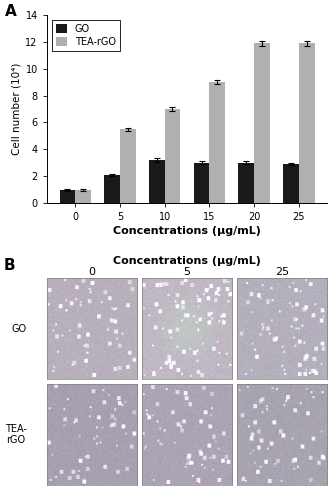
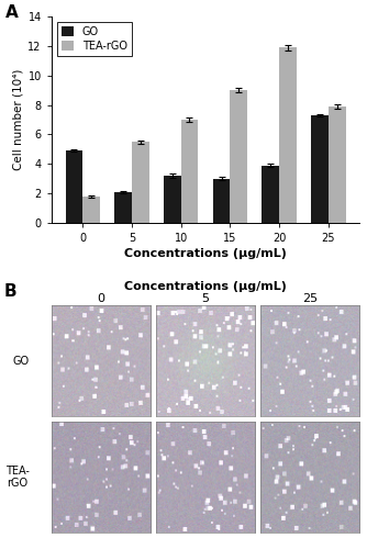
GO/0: 1.0 -> 4.9
TEA-rGO/0: 1.0 -> 1.8
GO/20: 3.0 -> 3.9
GO/25: 2.9 -> 7.3
TEA-rGO/25: 11.9 -> 7.9
